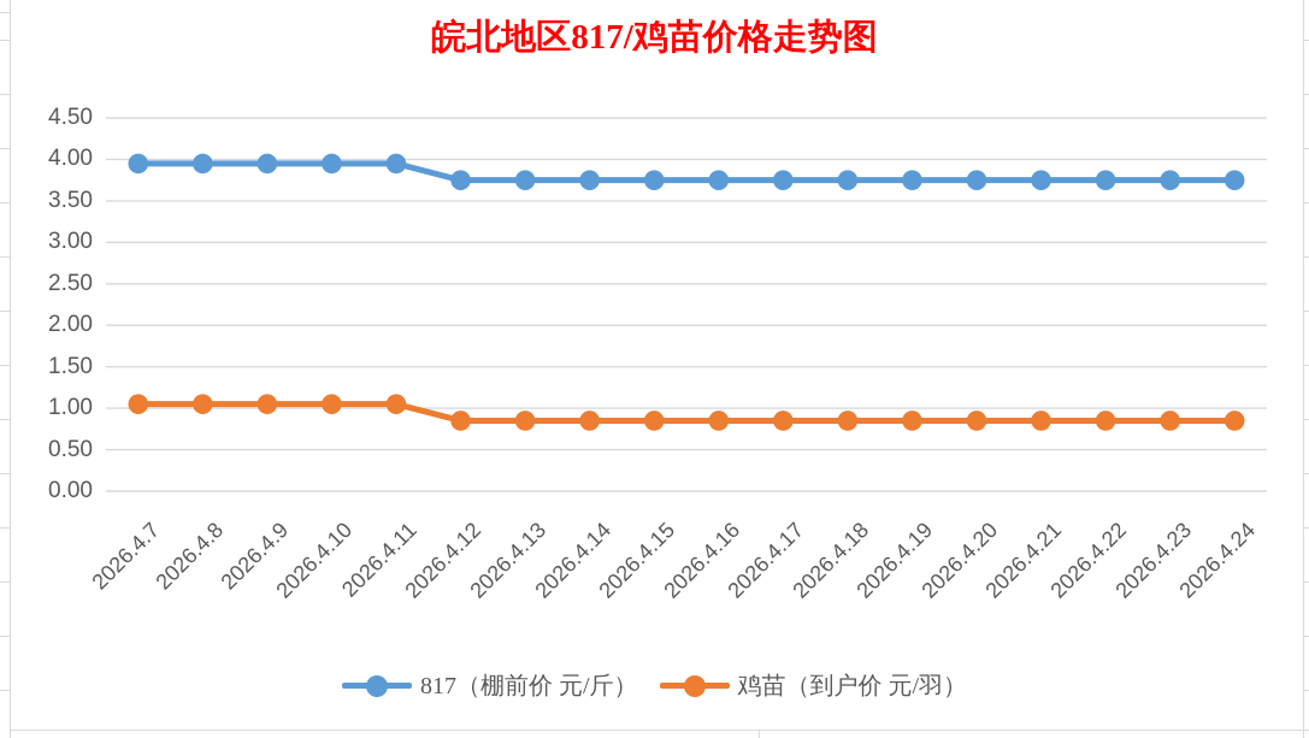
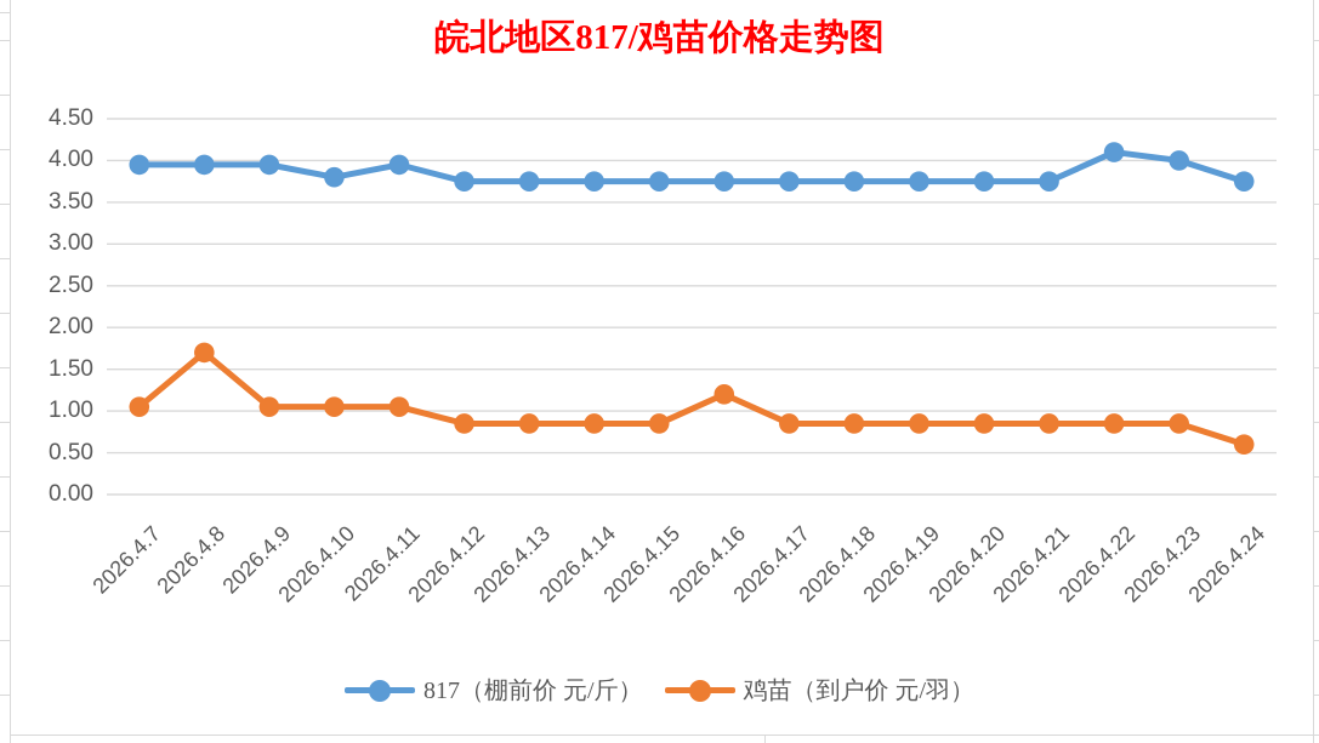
鸡苗（到户价 元/羽）/2026.4.8: 1.1 -> 1.7
817（棚前价 元/斤）/2026.4.10: 4.0 -> 3.8
鸡苗（到户价 元/羽）/2026.4.16: 0.8 -> 1.2
817（棚前价 元/斤）/2026.4.22: 3.8 -> 4.1
817（棚前价 元/斤）/2026.4.23: 3.8 -> 4.0
鸡苗（到户价 元/羽）/2026.4.24: 0.8 -> 0.6
